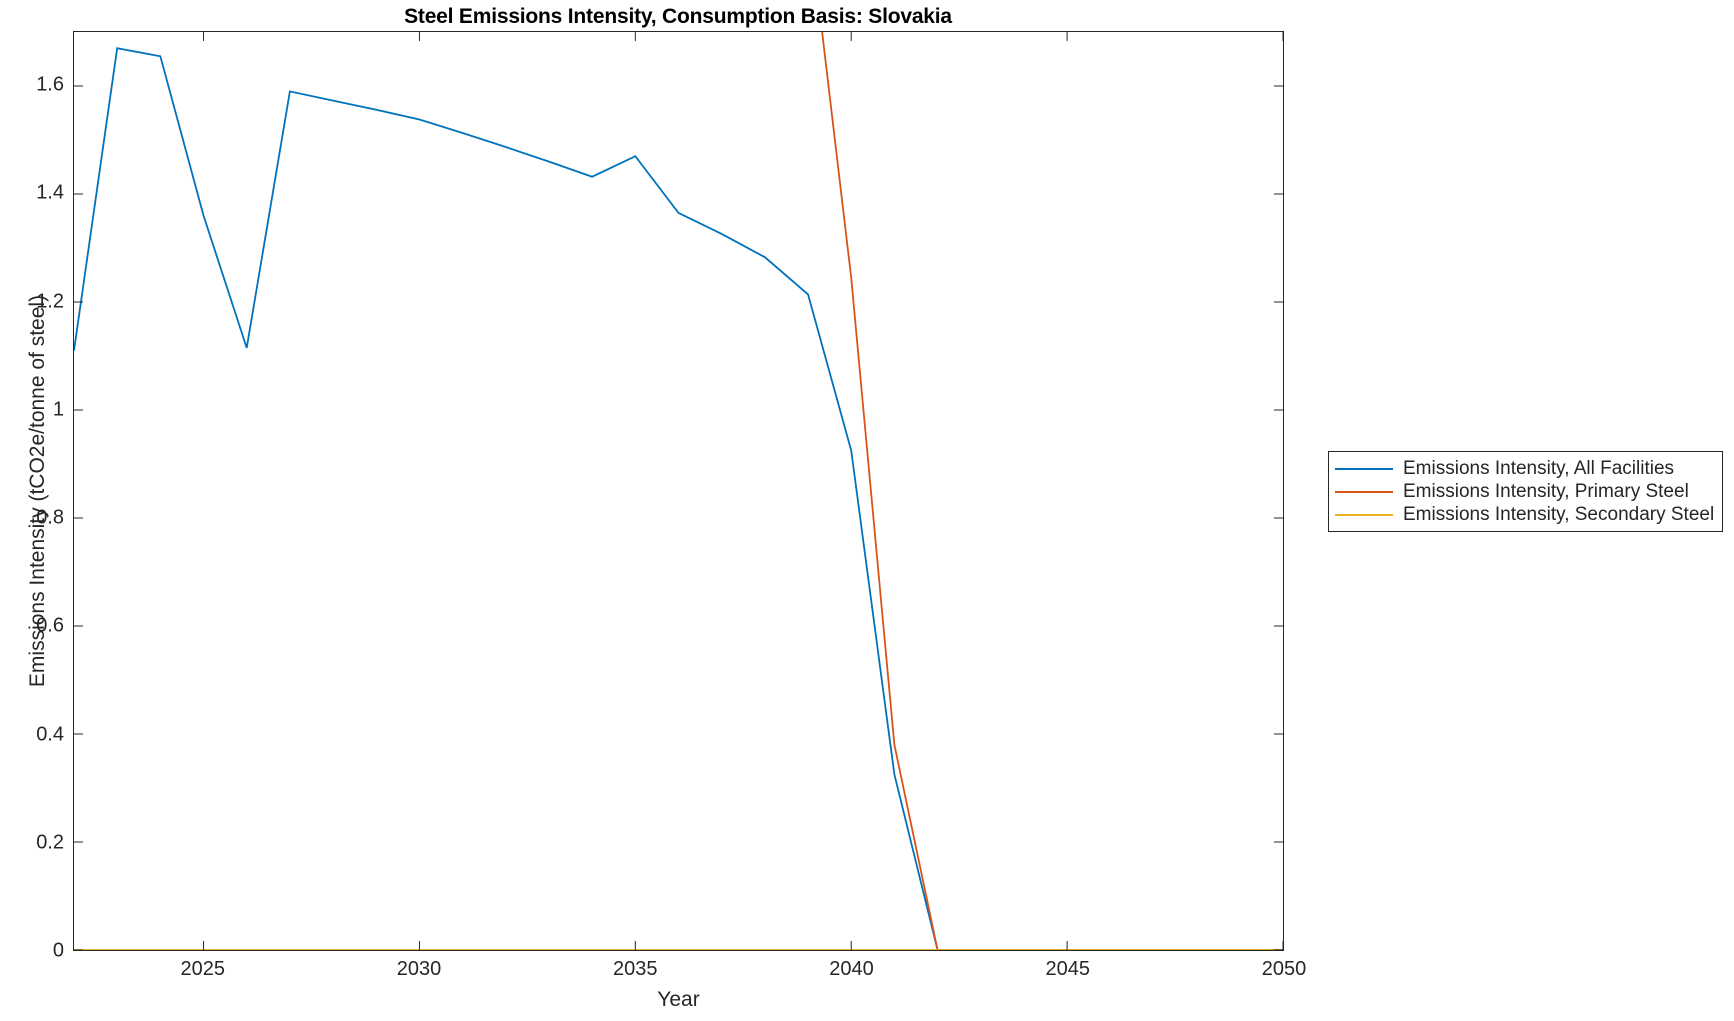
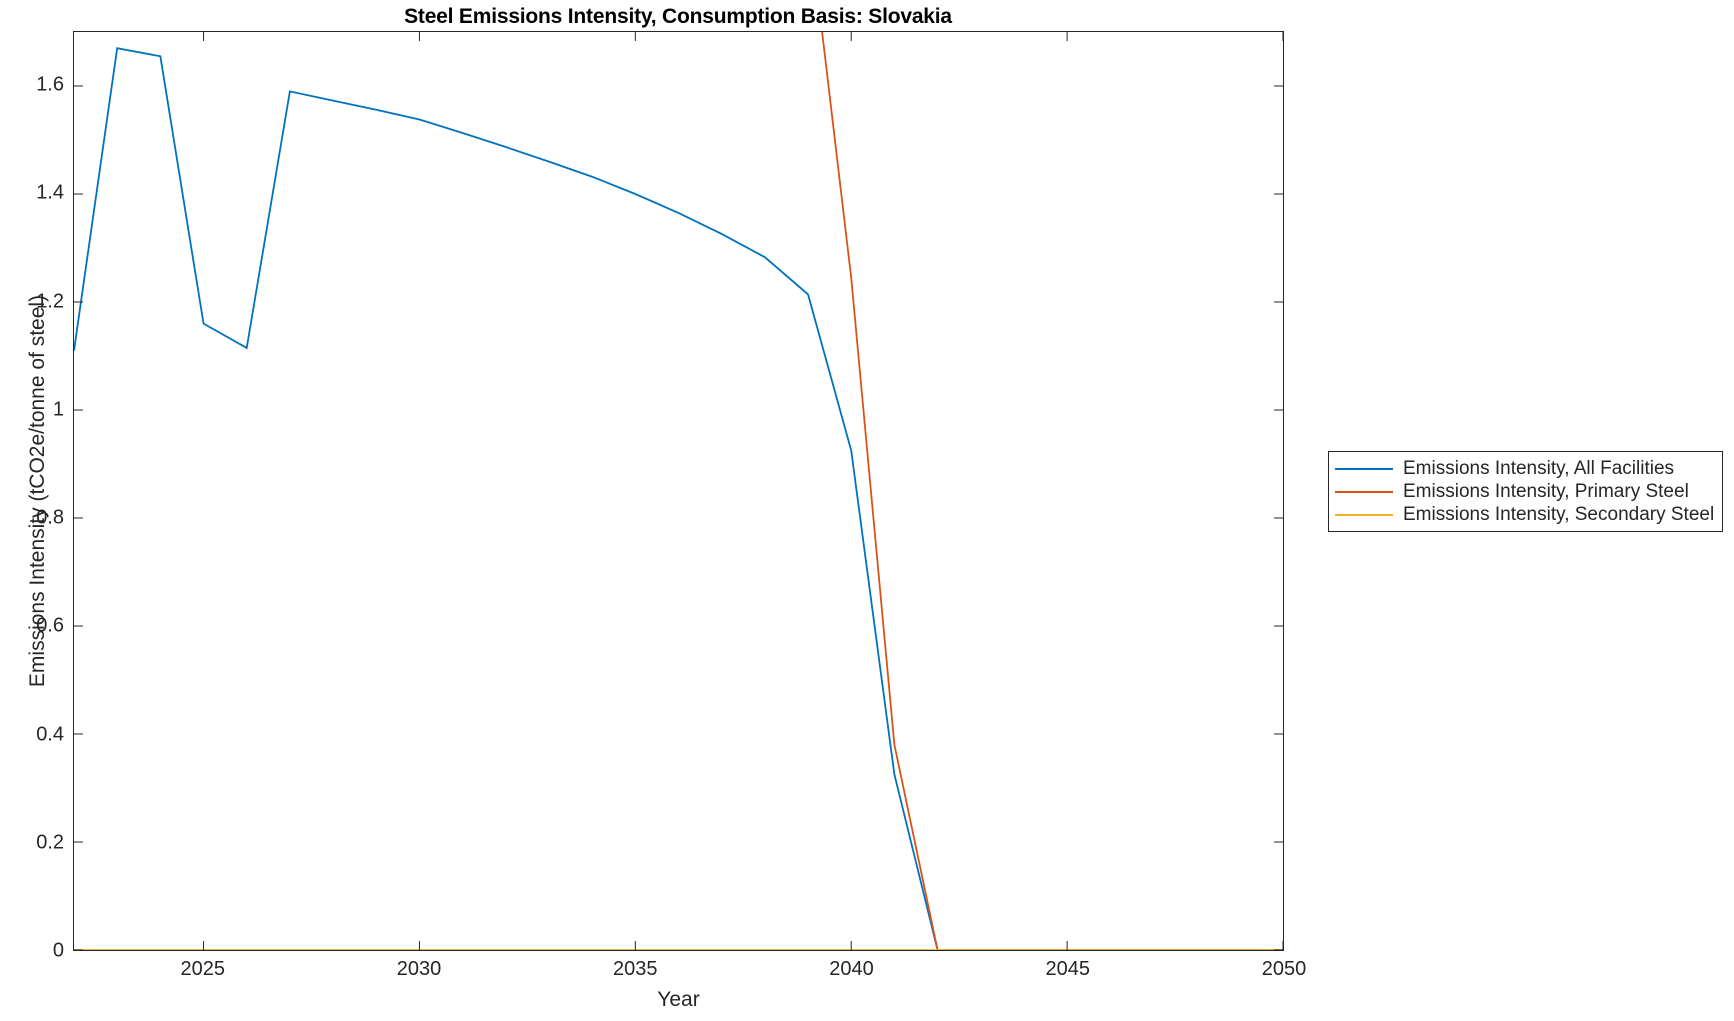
Emissions Intensity, All Facilities/2025: 1.36 -> 1.16
Emissions Intensity, All Facilities/2035: 1.47 -> 1.40
